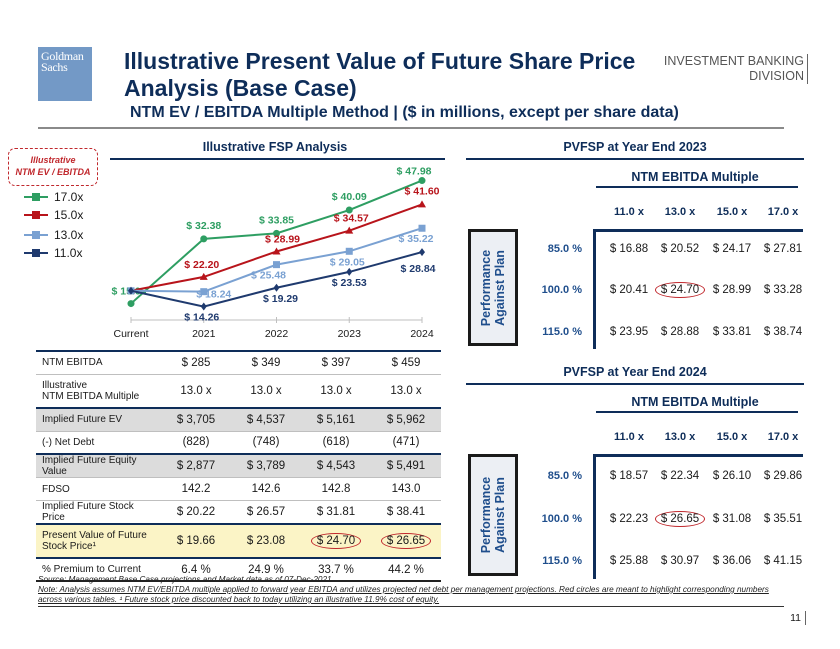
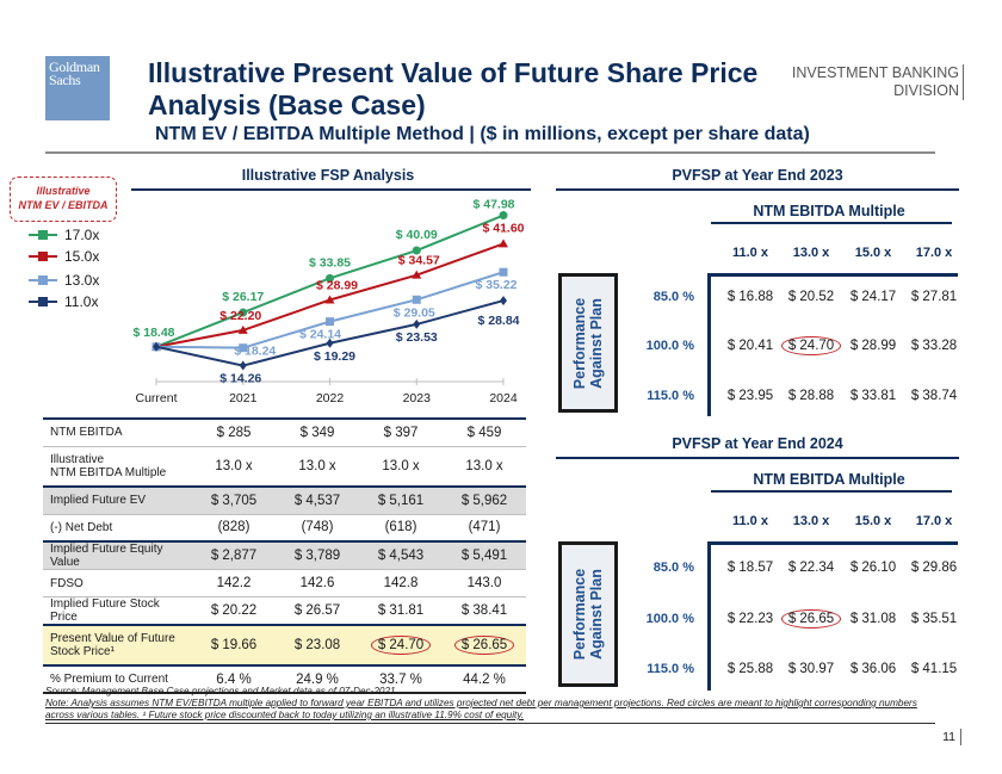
17.0x/Current: 15.06 -> 18.48
17.0x/2021: 32.38 -> 26.17
13.0x/2022: 25.48 -> 24.14
